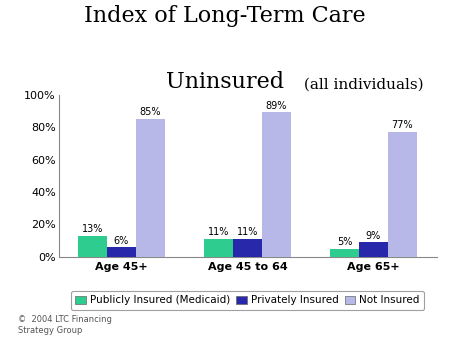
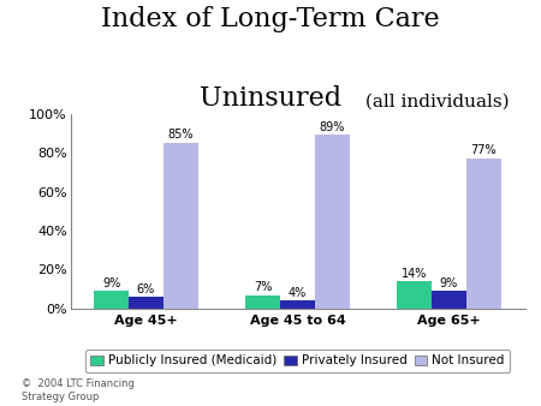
Publicly Insured (Medicaid)/Age 45+: 13% -> 9%
Publicly Insured (Medicaid)/Age 45 to 64: 11% -> 7%
Privately Insured/Age 45 to 64: 11% -> 4%
Publicly Insured (Medicaid)/Age 65+: 5% -> 14%
